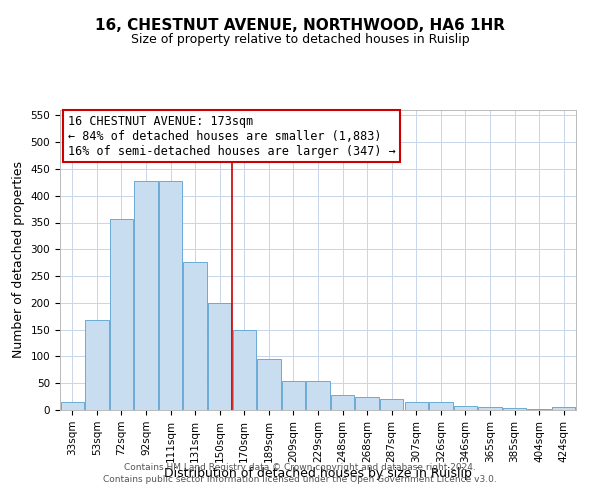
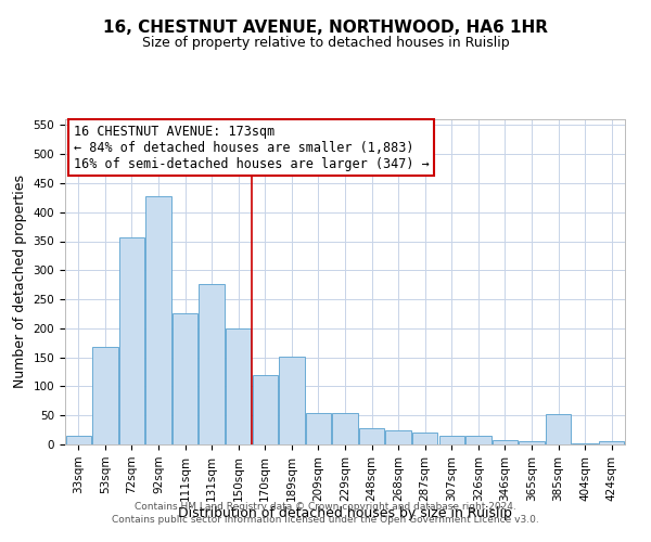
111sqm: 427 -> 226
170sqm: 150 -> 120
189sqm: 96 -> 152
385sqm: 3 -> 52
